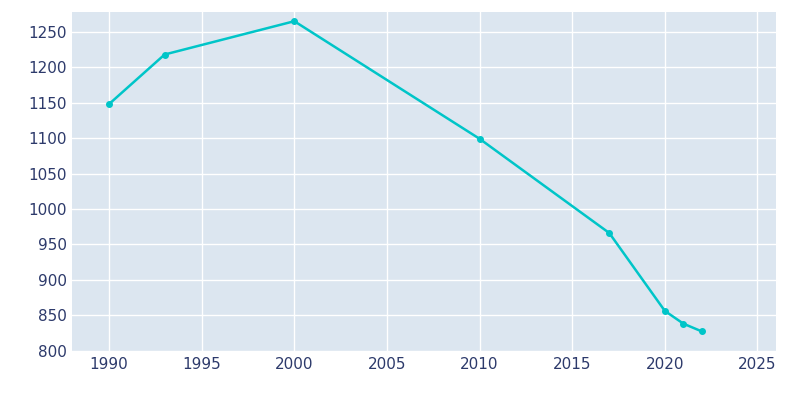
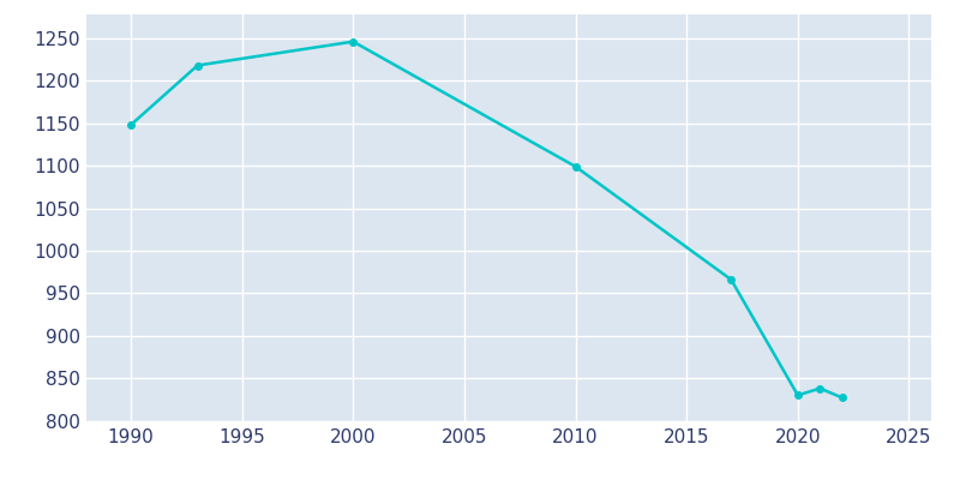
2000: 1265 -> 1246
2020: 856 -> 830
